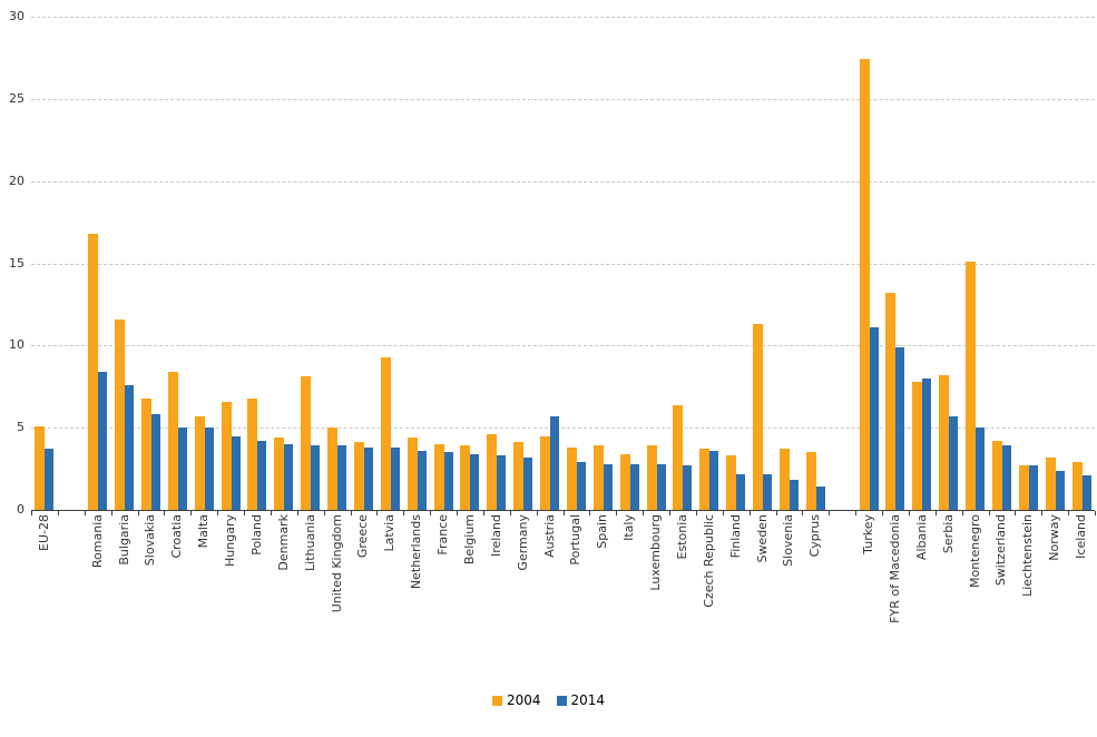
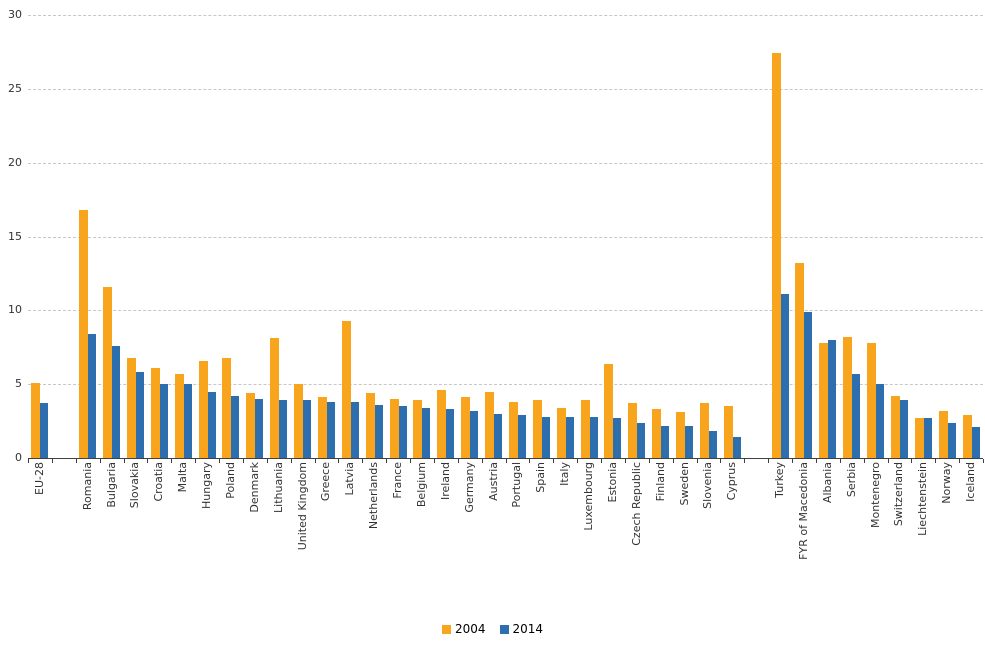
2004/Croatia: 8.4 -> 6.1
2014/Austria: 5.7 -> 3.0
2014/Czech Republic: 3.6 -> 2.4
2004/Sweden: 11.3 -> 3.1
2004/Montenegro: 15.1 -> 7.8
